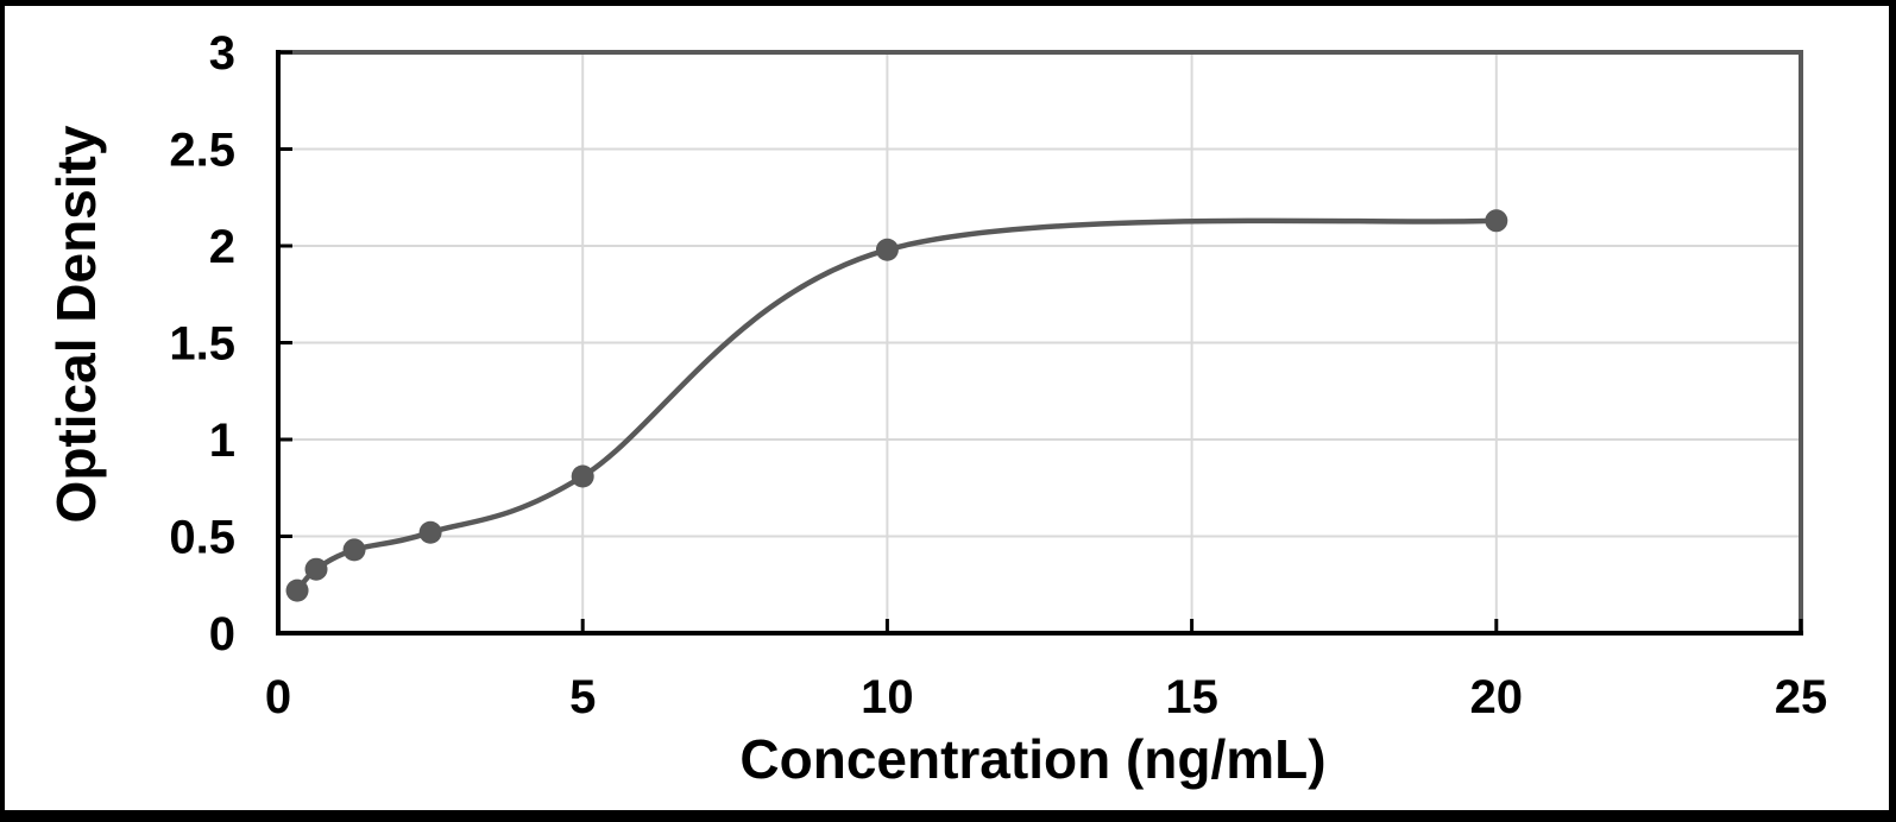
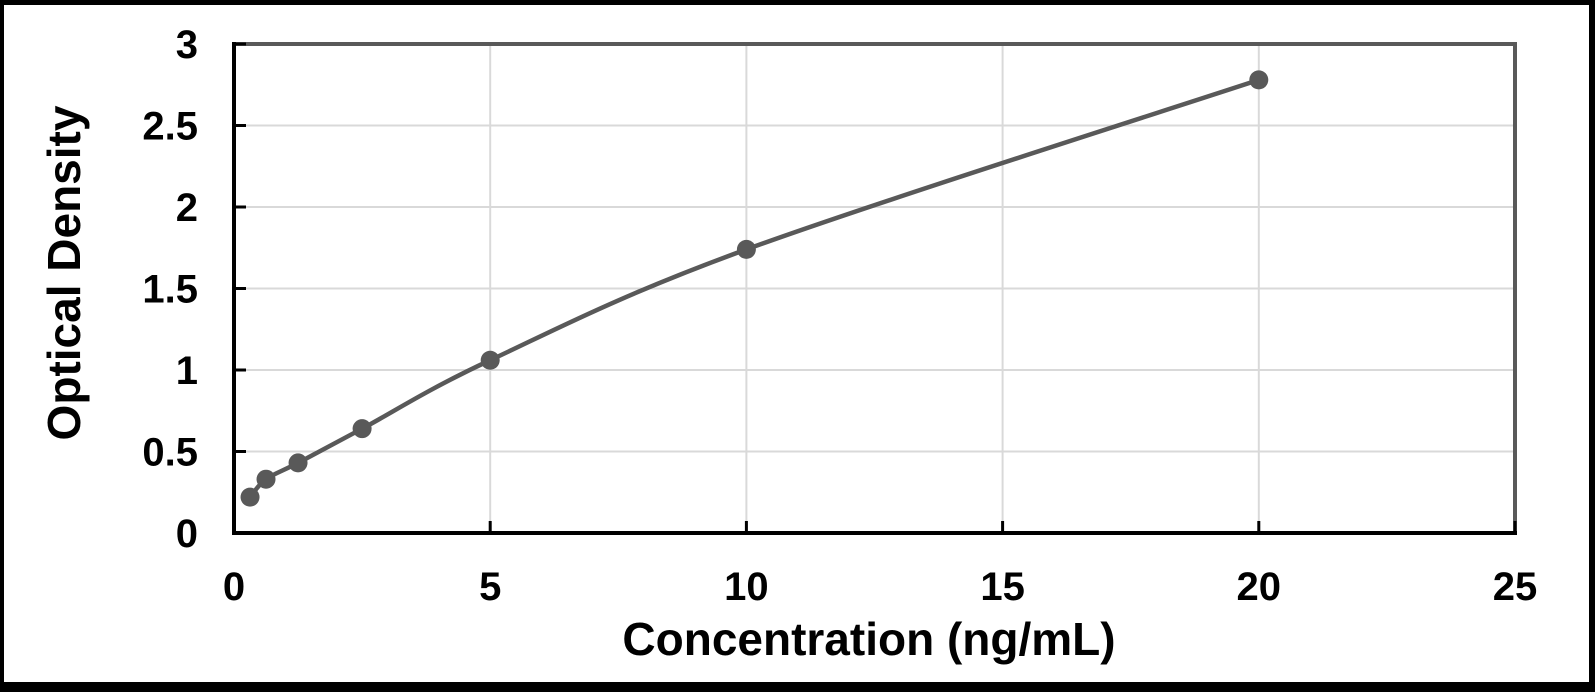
2.5: 0.52 -> 0.64
5: 0.81 -> 1.06
10: 1.98 -> 1.74
20: 2.13 -> 2.78
